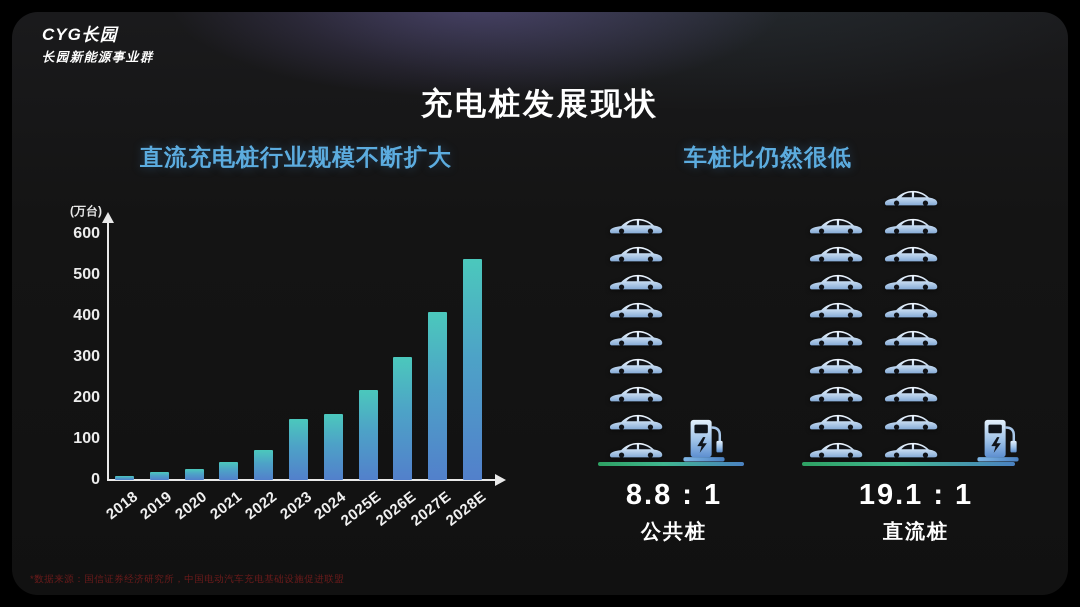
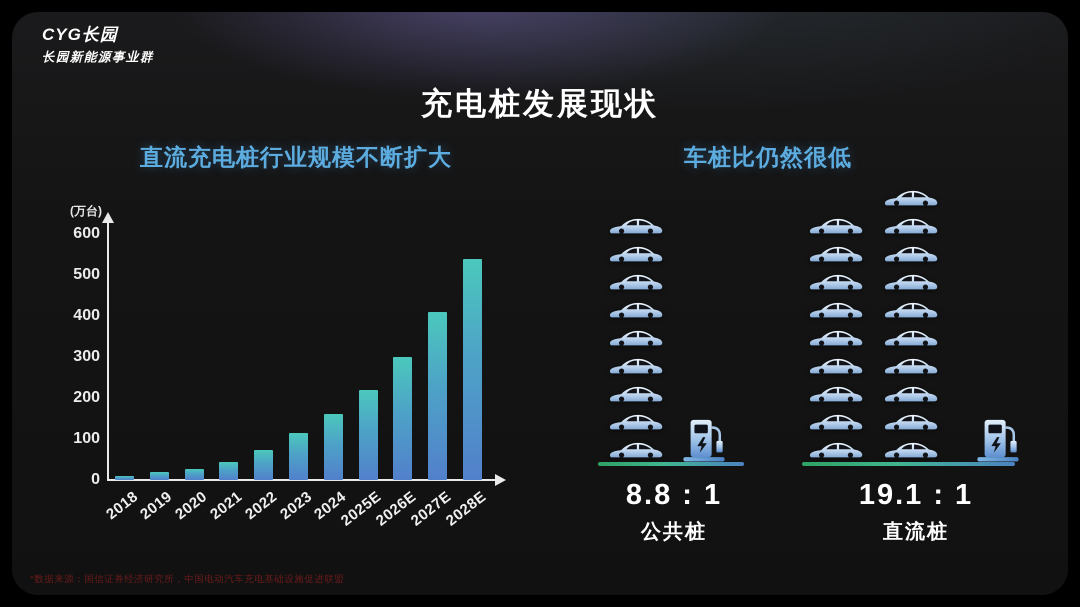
2023: 150 -> 120
